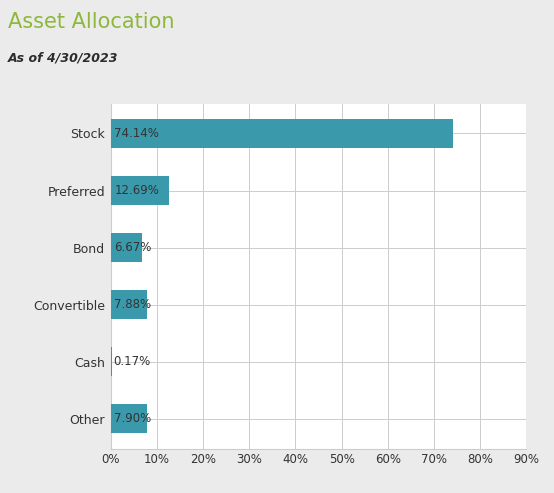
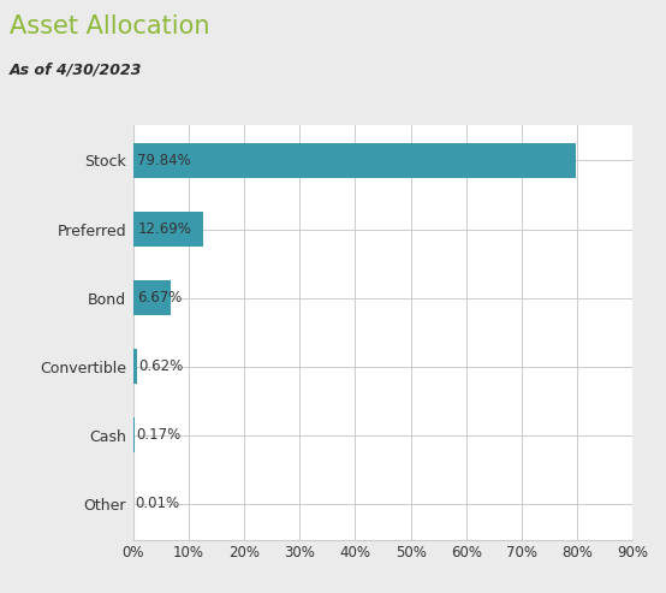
Stock: 74.14% -> 79.84%
Convertible: 7.88% -> 0.62%
Other: 7.90% -> 0.01%
